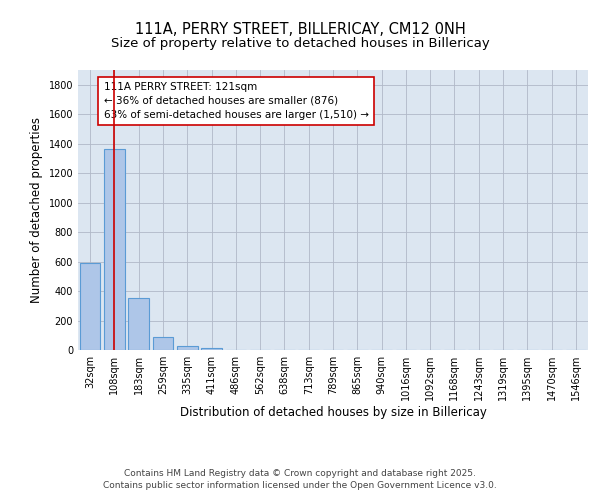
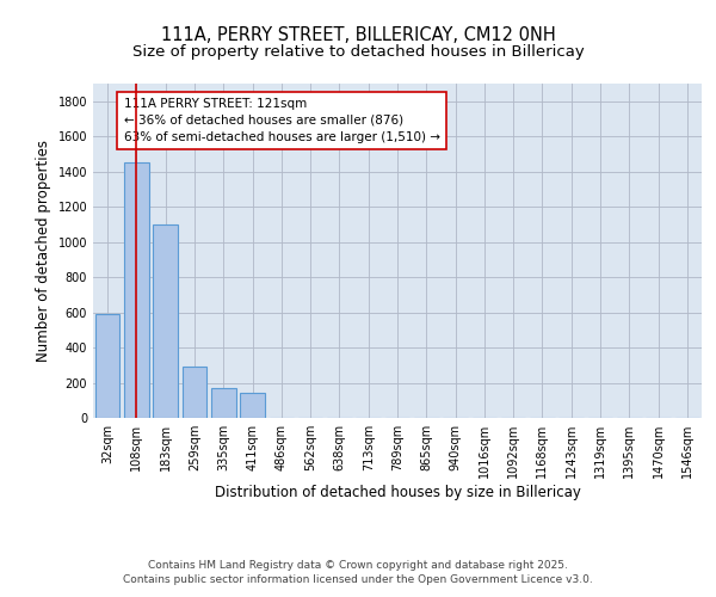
108sqm: 1360 -> 1450
183sqm: 350 -> 1100
259sqm: 90 -> 290
335sqm: 30 -> 170
411sqm: 20 -> 140
